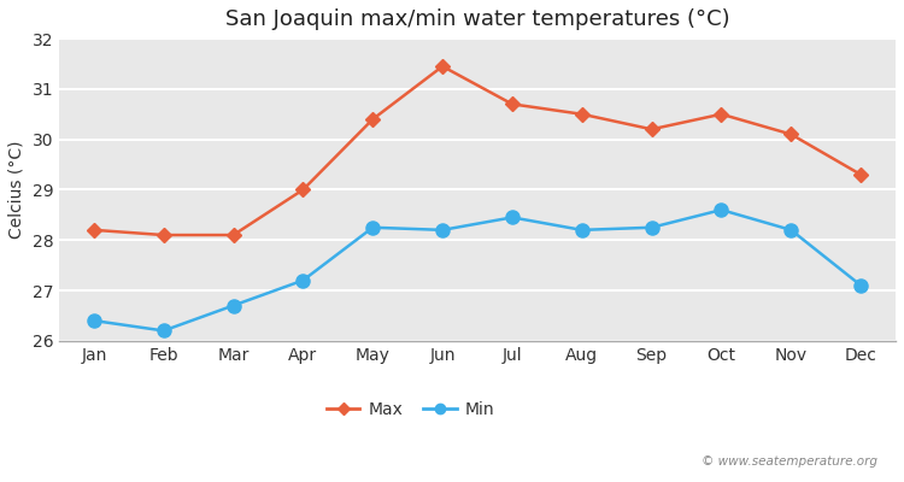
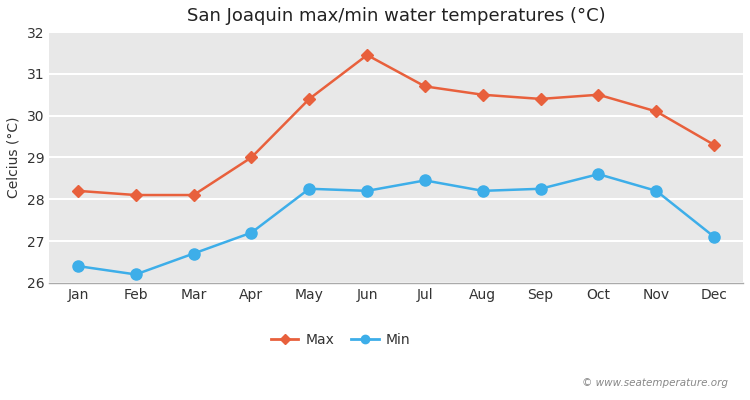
Max/Sep: 30.20 -> 30.40
